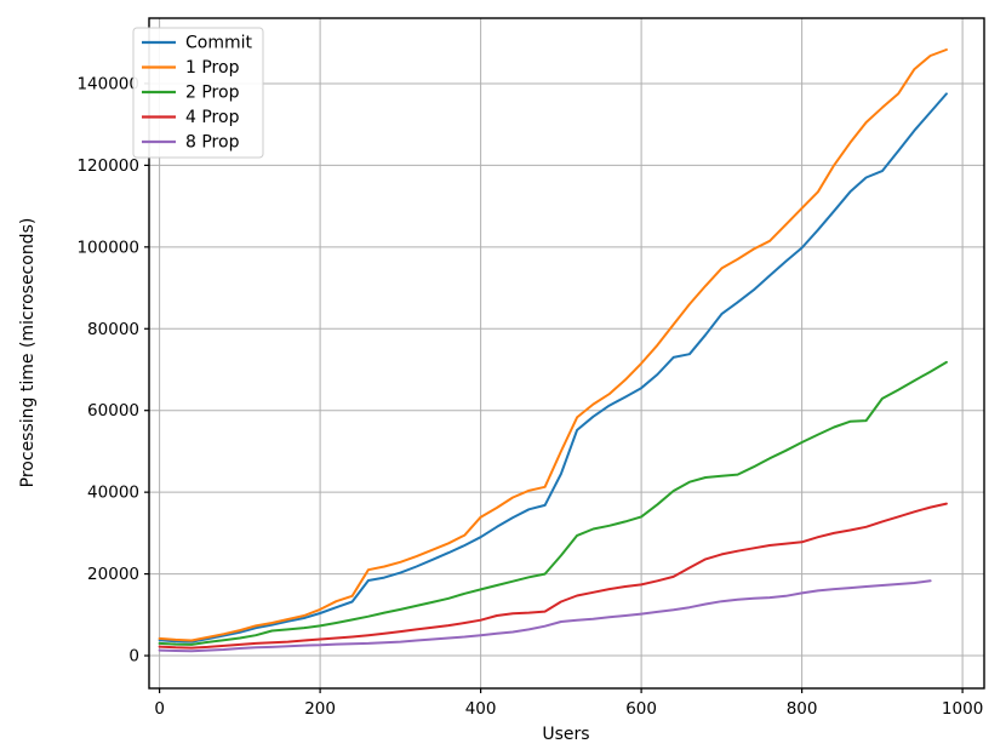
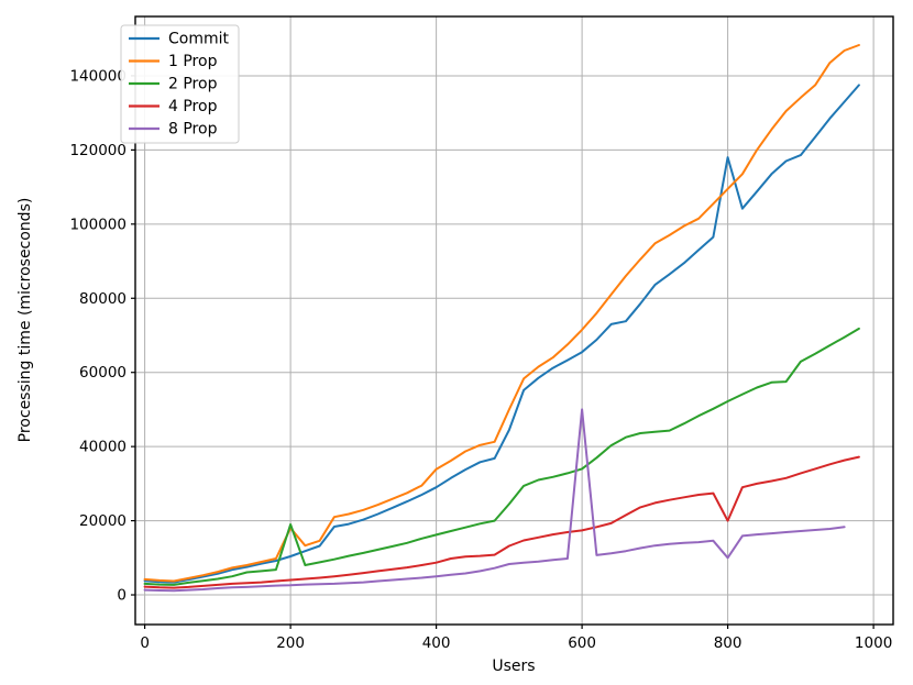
1 Prop/200: 11000 -> 18000
2 Prop/200: 7000 -> 19000
8 Prop/600: 10000 -> 50000
Commit/800: 100000 -> 118000
4 Prop/800: 28000 -> 20000
8 Prop/800: 15000 -> 10000
